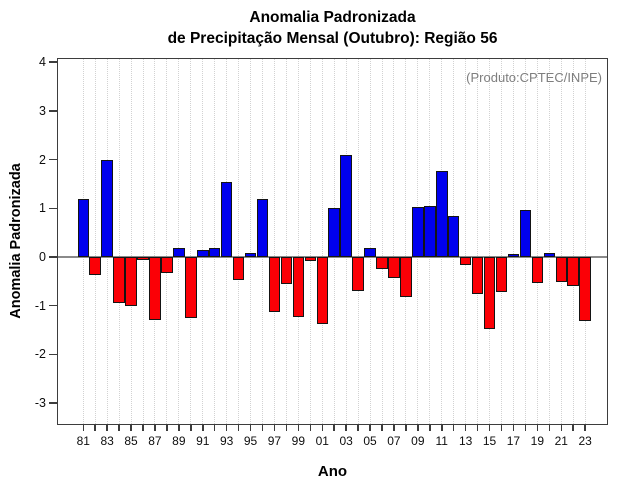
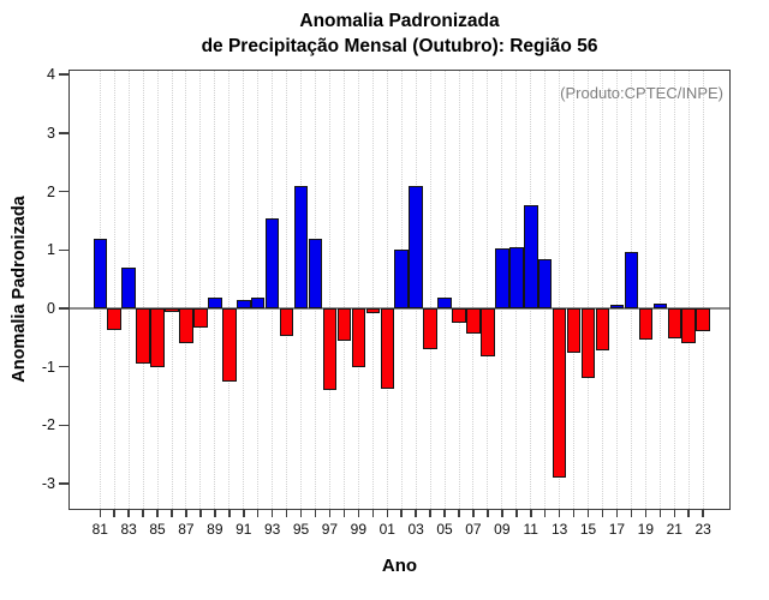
83: 2.0 -> 0.7
87: -1.3 -> -0.6
95: 0.1 -> 2.1
97: -1.1 -> -1.4
99: -1.2 -> -1.0
13: -0.2 -> -2.9
15: -1.5 -> -1.2
23: -1.3 -> -0.4
